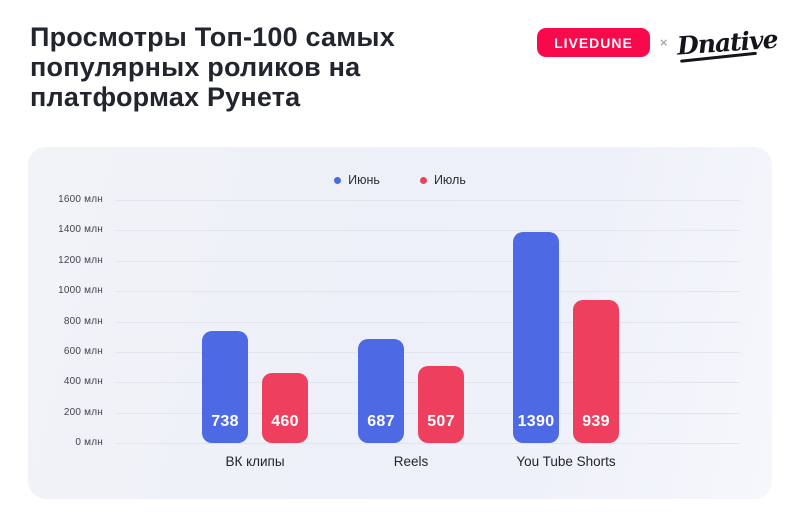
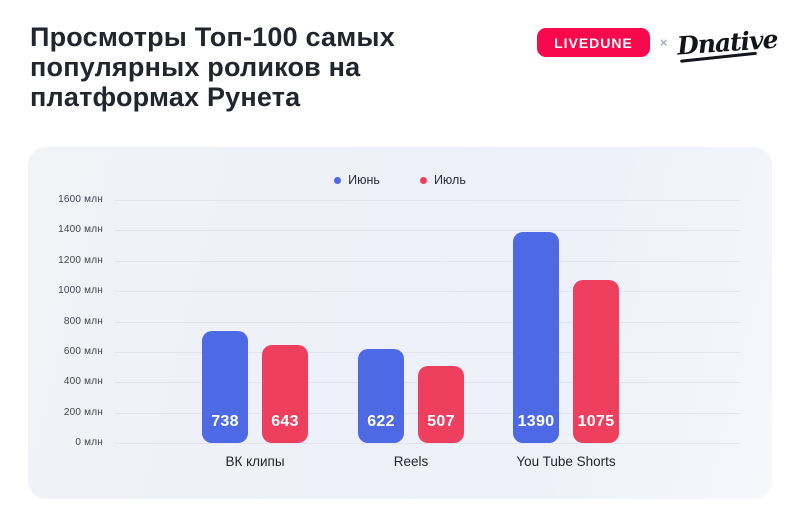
Июль/ВК клипы: 460 -> 643
Июнь/Reels: 687 -> 622
Июль/You Tube Shorts: 939 -> 1075
